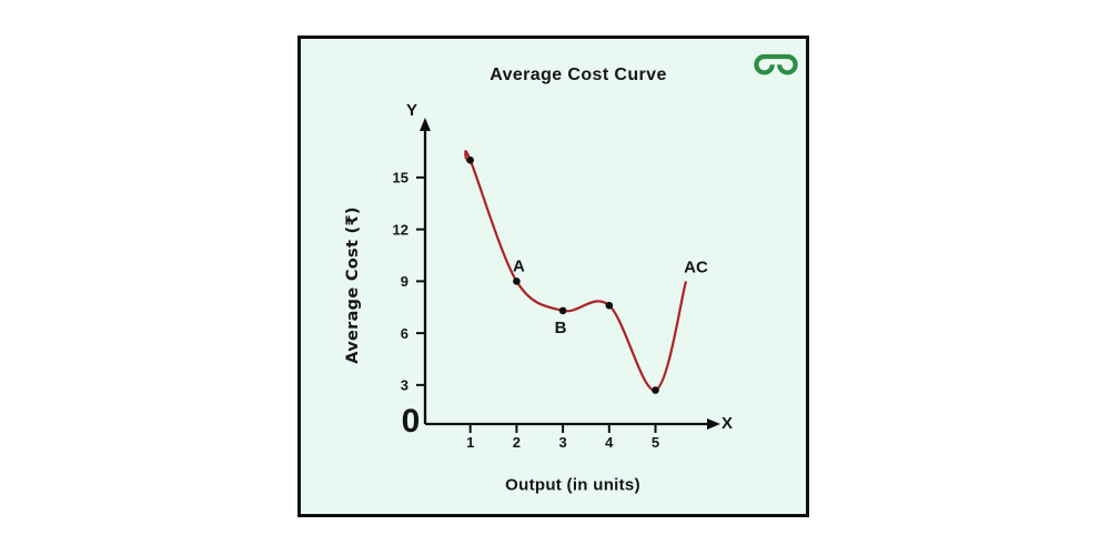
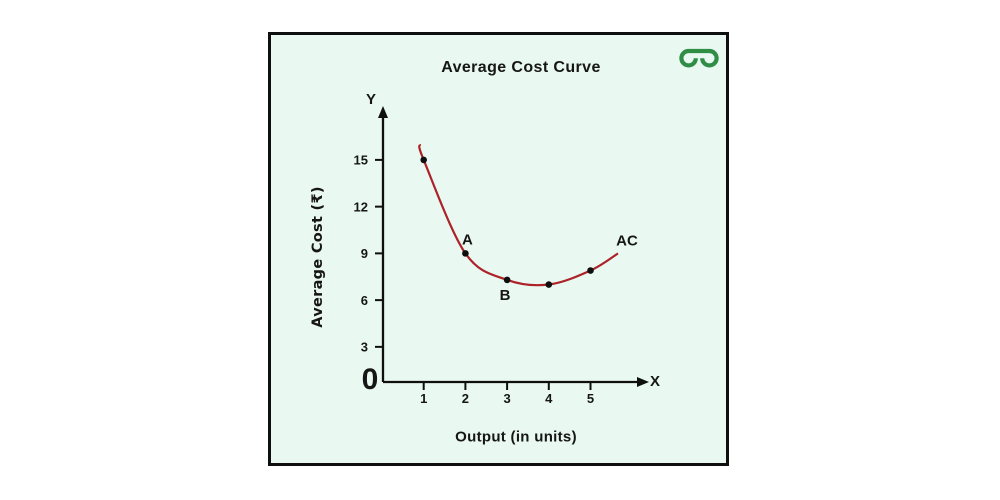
1: 16.0 -> 15.0
4: 7.6 -> 7.0
5: 2.7 -> 7.9
